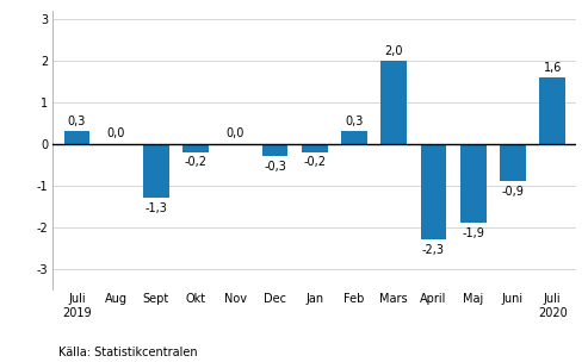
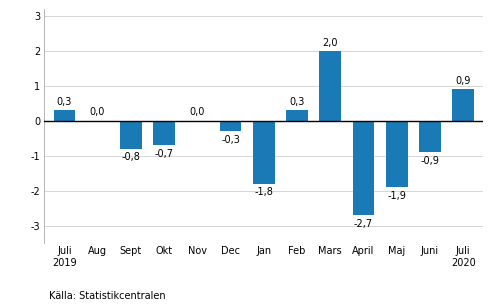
Sept: -1,3 -> -0,8
Okt: -0,2 -> -0,7
Jan: -0,2 -> -1,8
April: -2,3 -> -2,7
Juli 2020: 1,6 -> 0,9
